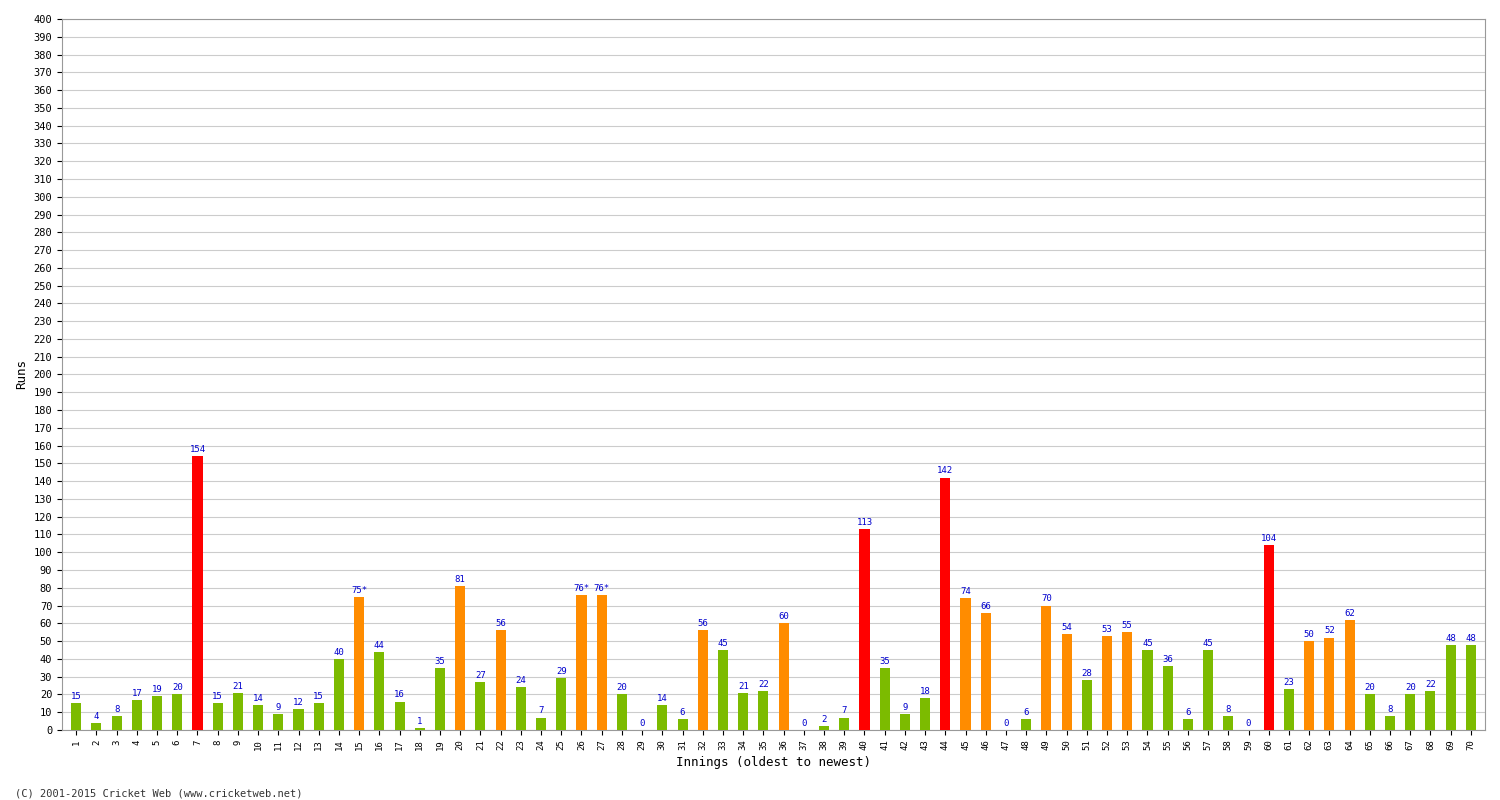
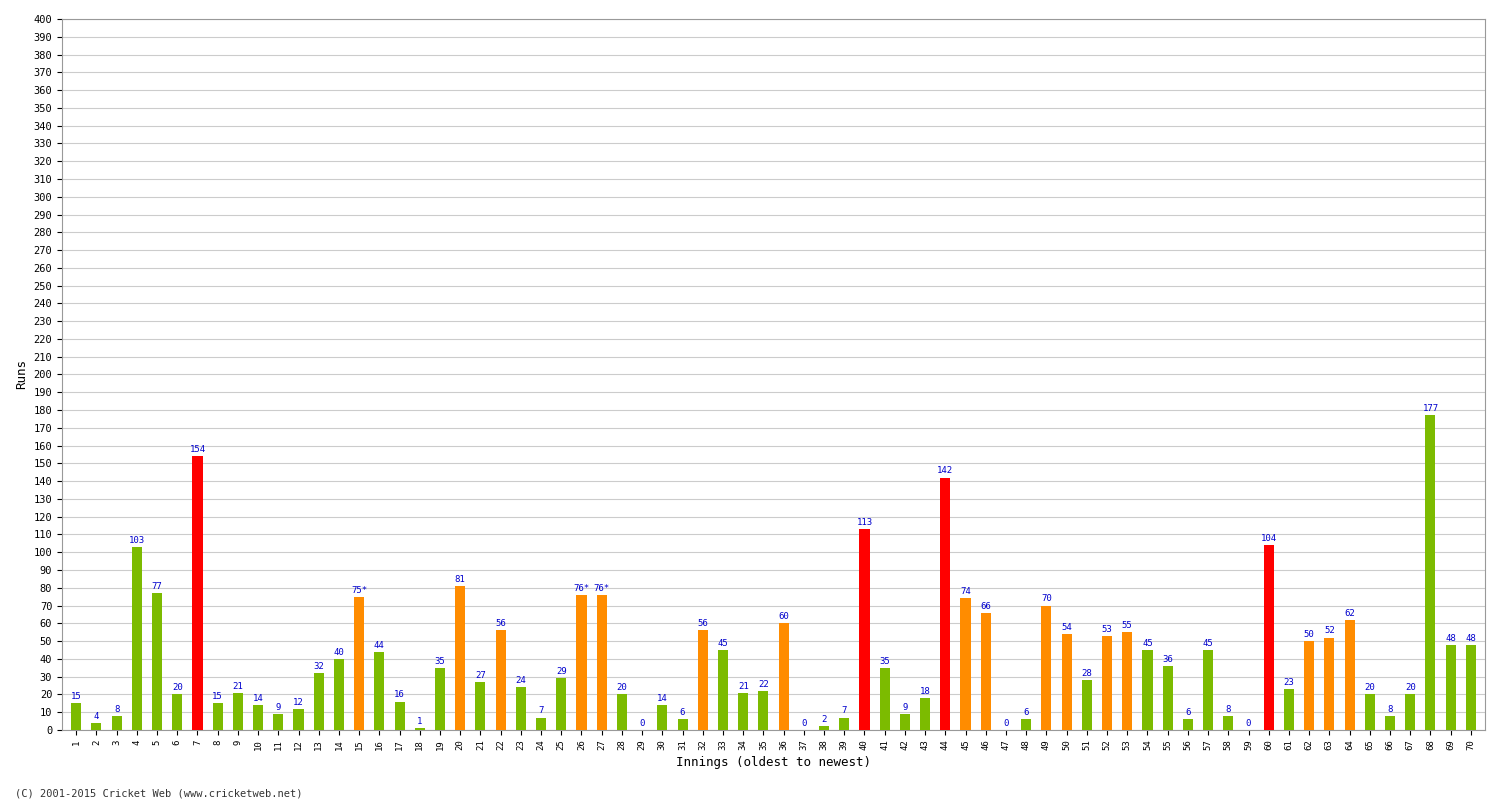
4: 17 -> 103
5: 19 -> 77
13: 15 -> 32
68: 22 -> 177
